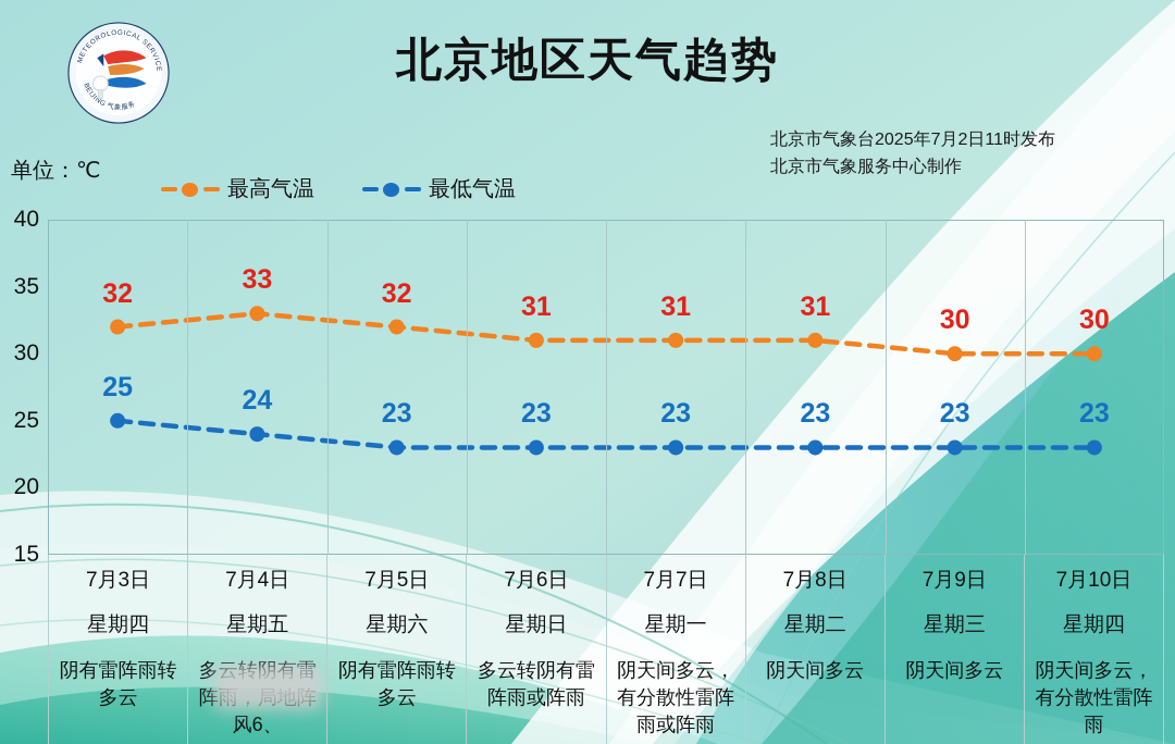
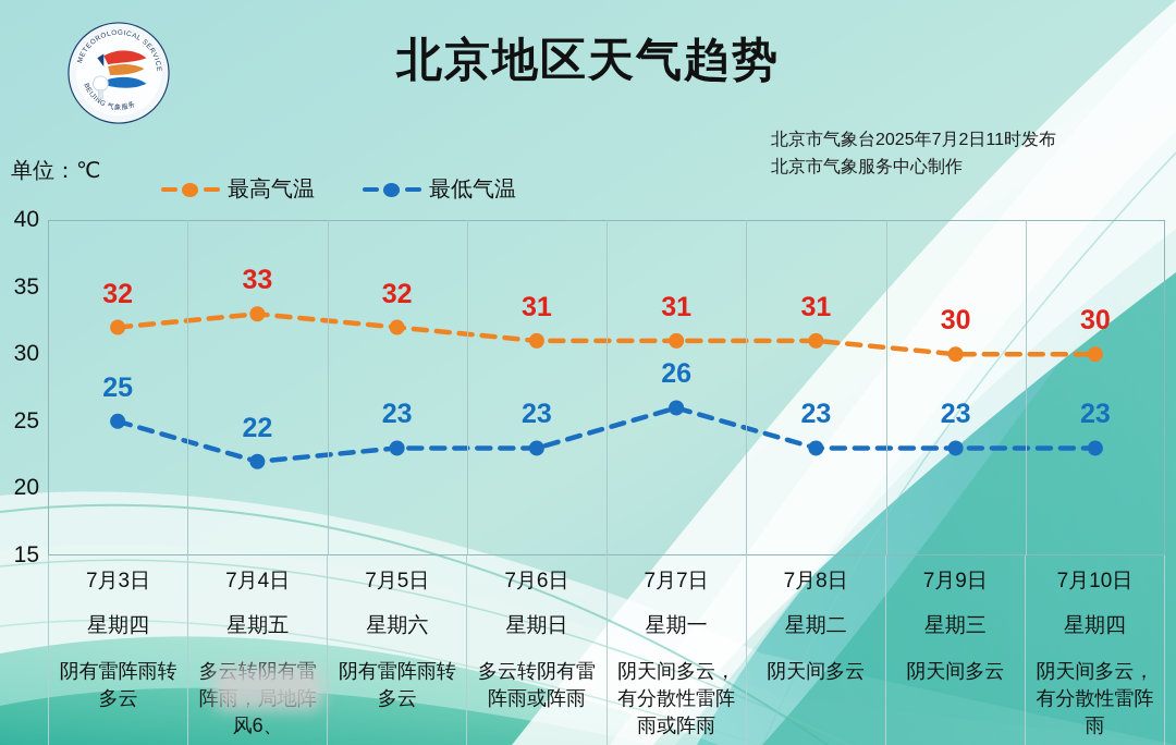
最低气温/7月4日: 24 -> 22
最低气温/7月7日: 23 -> 26
